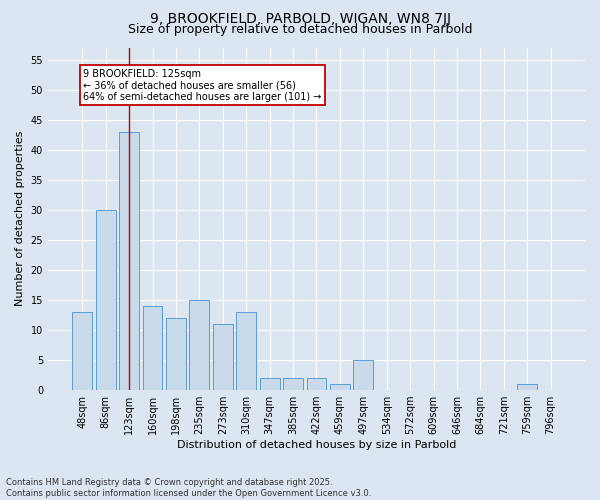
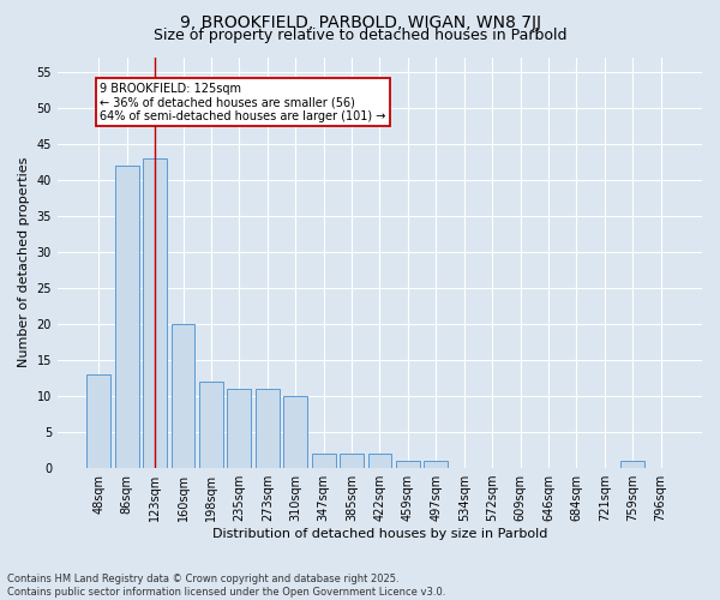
86sqm: 30 -> 42
160sqm: 14 -> 20
235sqm: 15 -> 11
310sqm: 13 -> 10
497sqm: 5 -> 1
